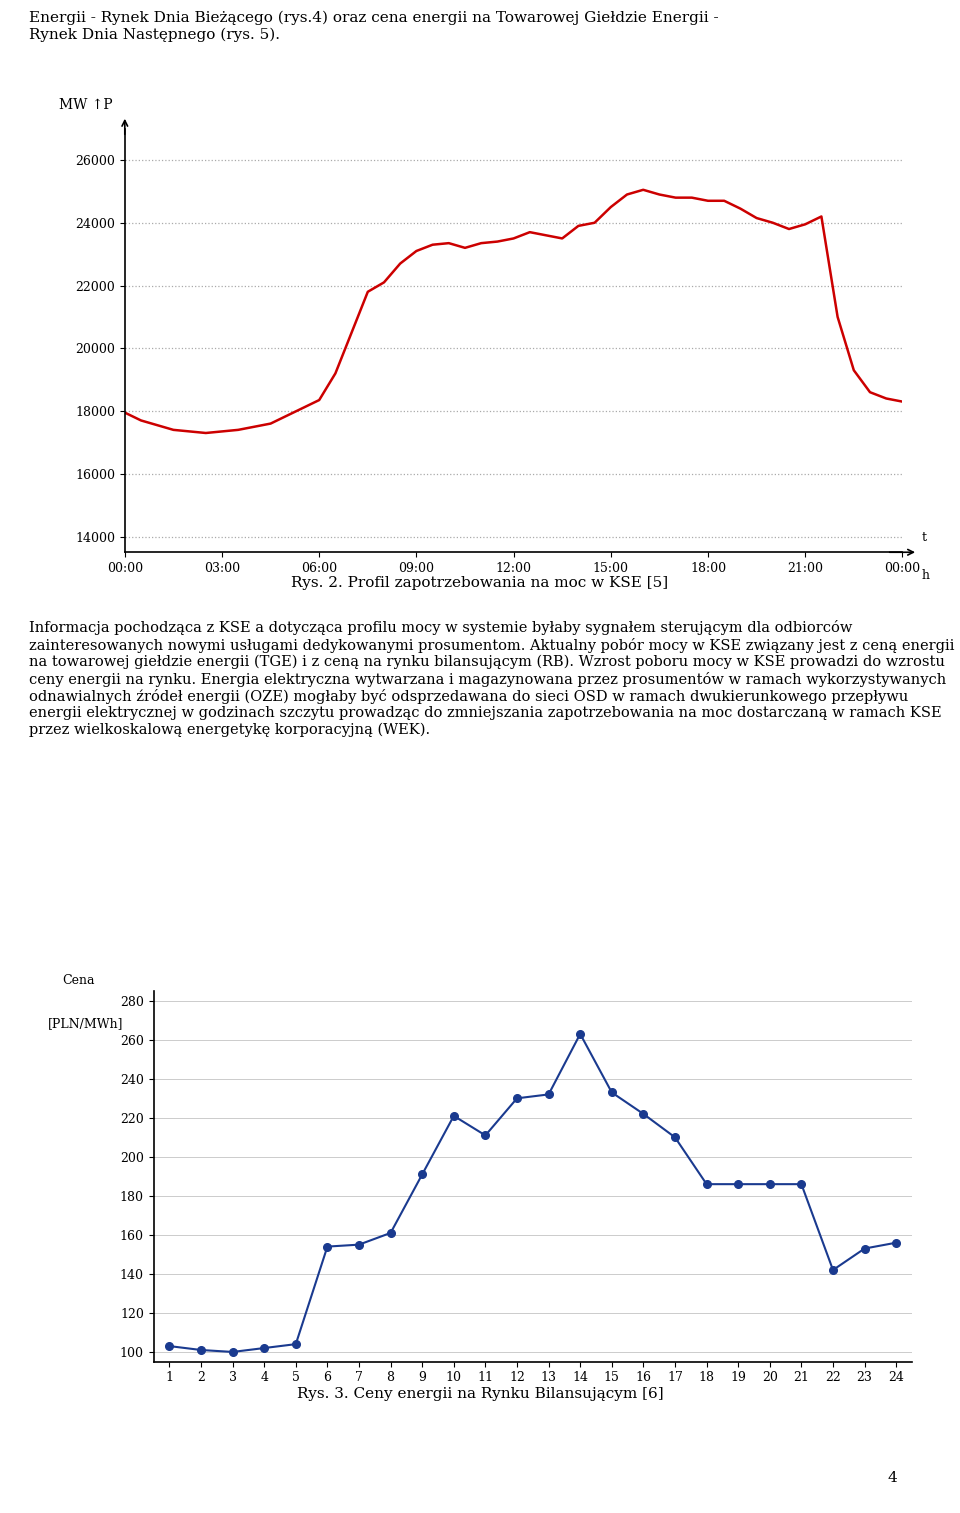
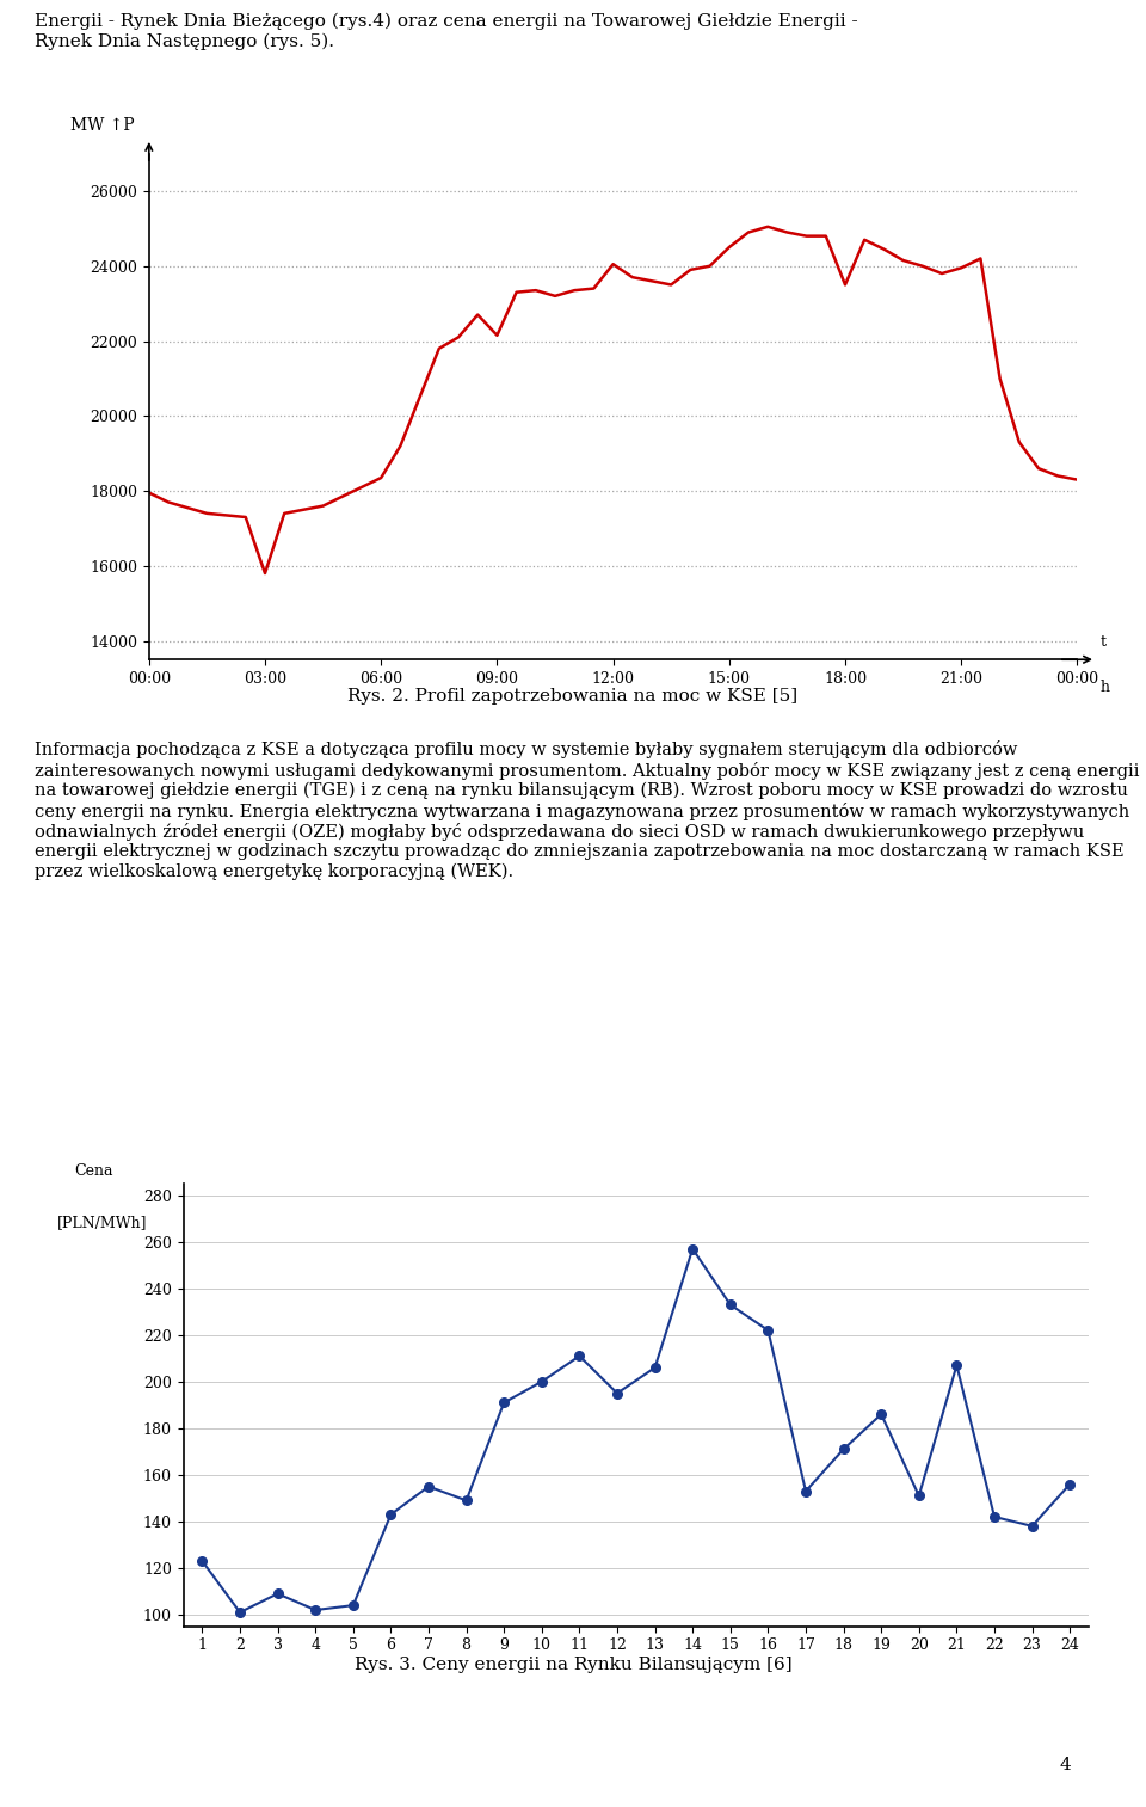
03:00: 17350 -> 15800
09:00: 23100 -> 22150
12:00: 23500 -> 24050
18:00: 24700 -> 23500
1: 103 -> 123
3: 100 -> 109
6: 154 -> 143
8: 161 -> 149
10: 221 -> 200
12: 230 -> 195
13: 232 -> 206
14: 263 -> 257
17: 210 -> 153
18: 186 -> 171
20: 186 -> 151
21: 186 -> 207
23: 153 -> 138
